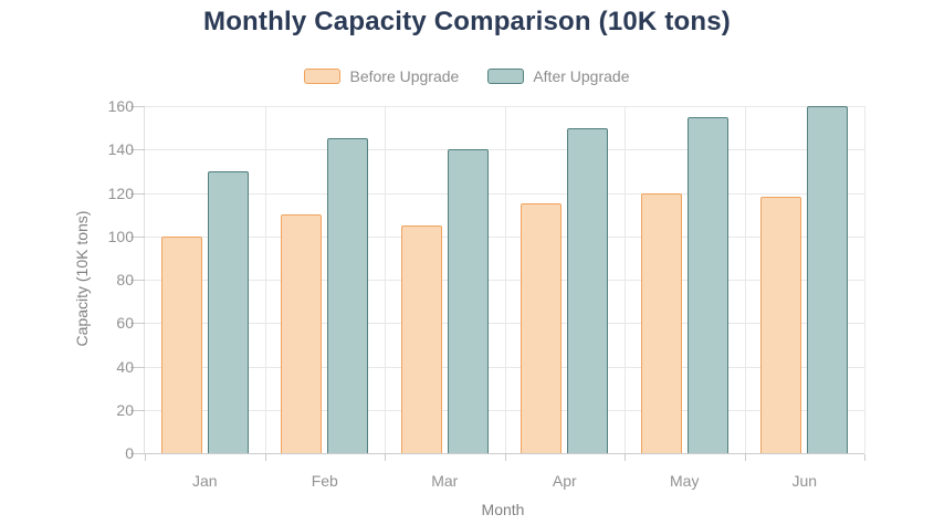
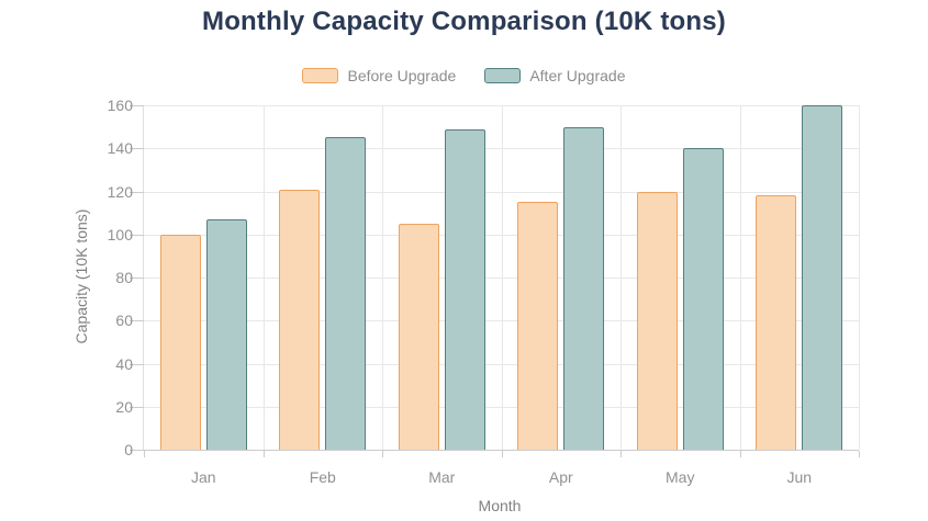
After Upgrade/Jan: 130 -> 107
Before Upgrade/Feb: 110 -> 121
After Upgrade/Mar: 140 -> 149
After Upgrade/May: 155 -> 140
